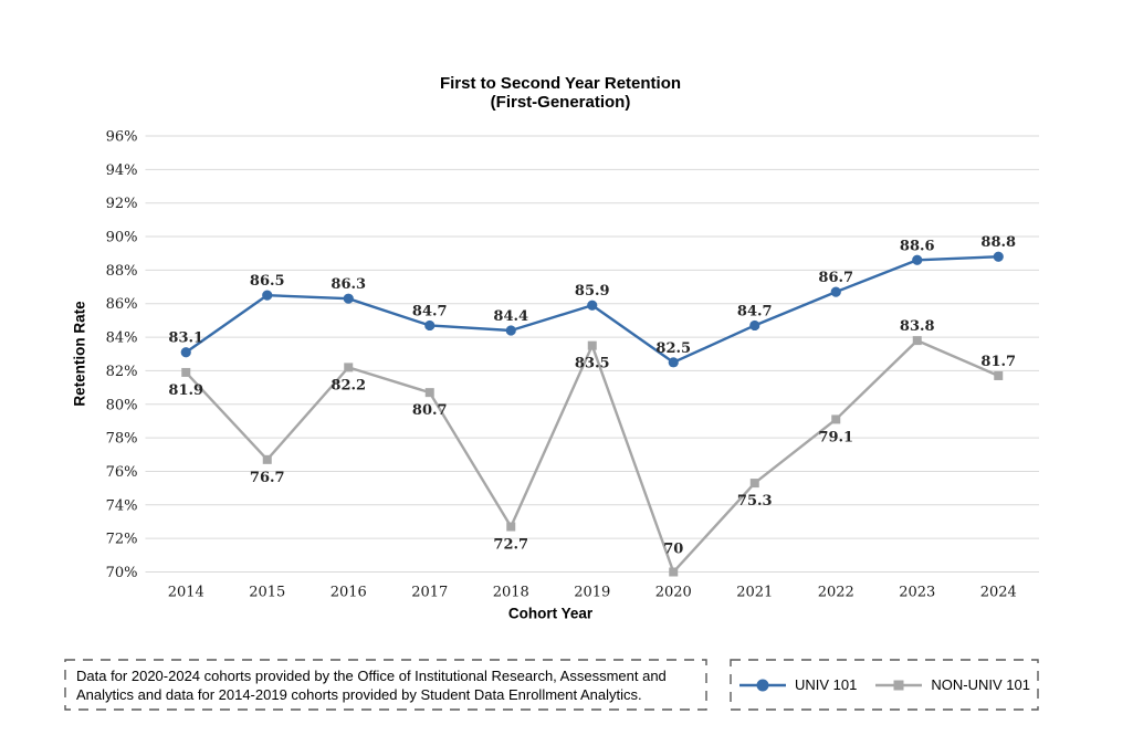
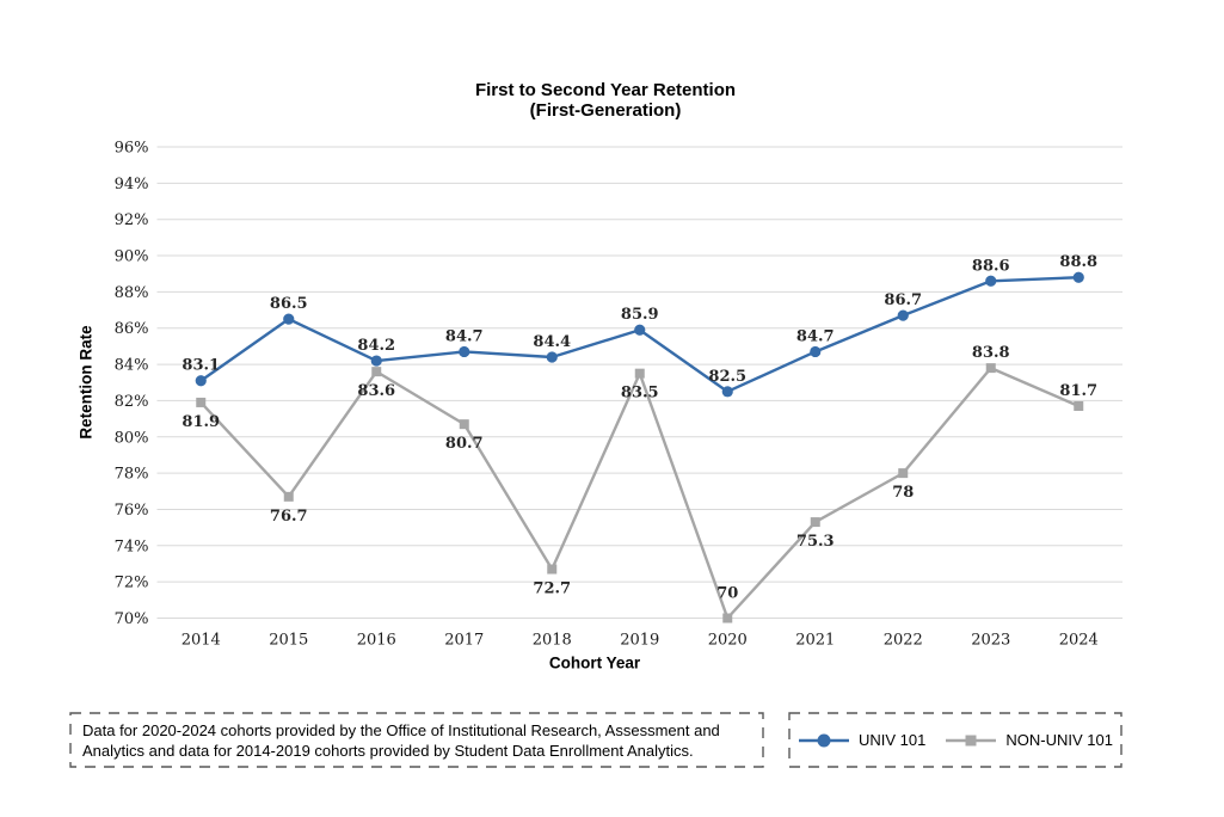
UNIV 101/2016: 86.3 -> 84.2
NON-UNIV 101/2016: 82.2 -> 83.6
NON-UNIV 101/2022: 79.1 -> 78
